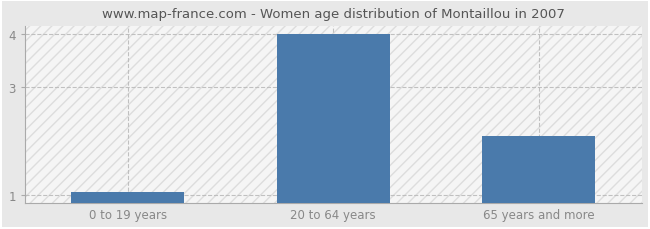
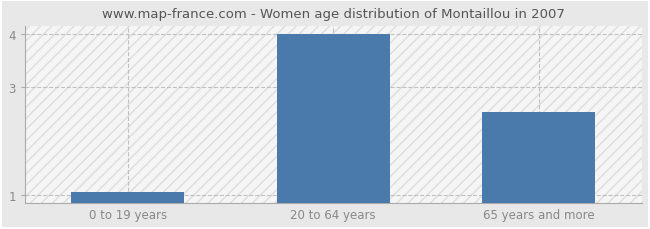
65 years and more: 2.10 -> 2.55
